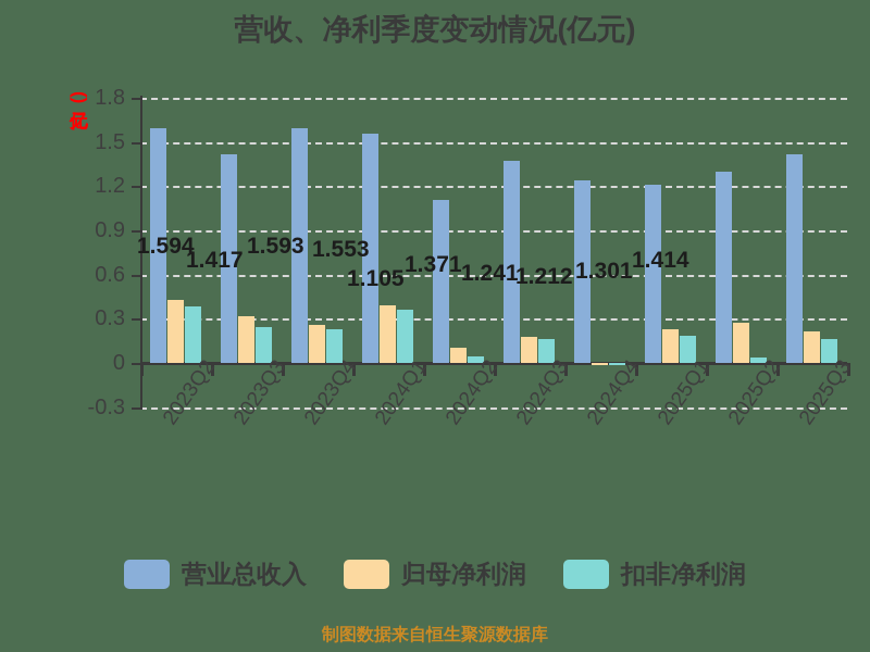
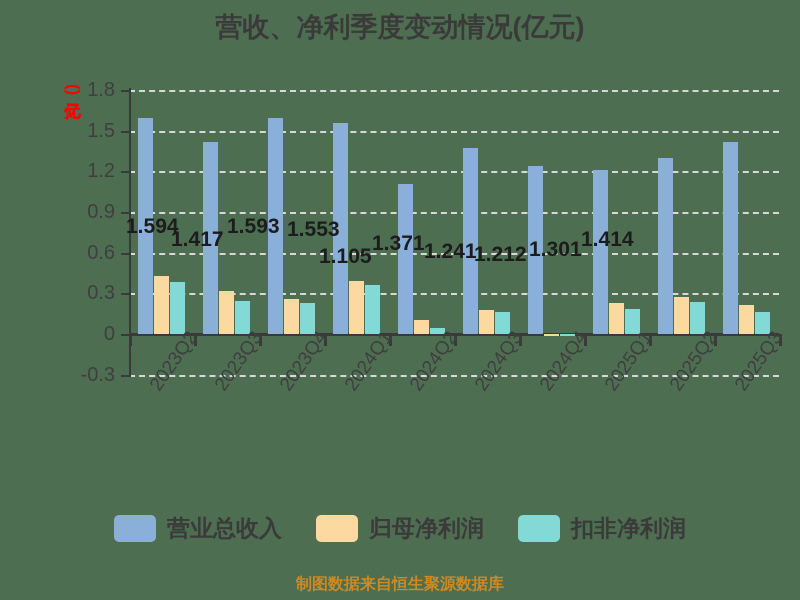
扣非净利润/2025Q2: 0.04 -> 0.23
